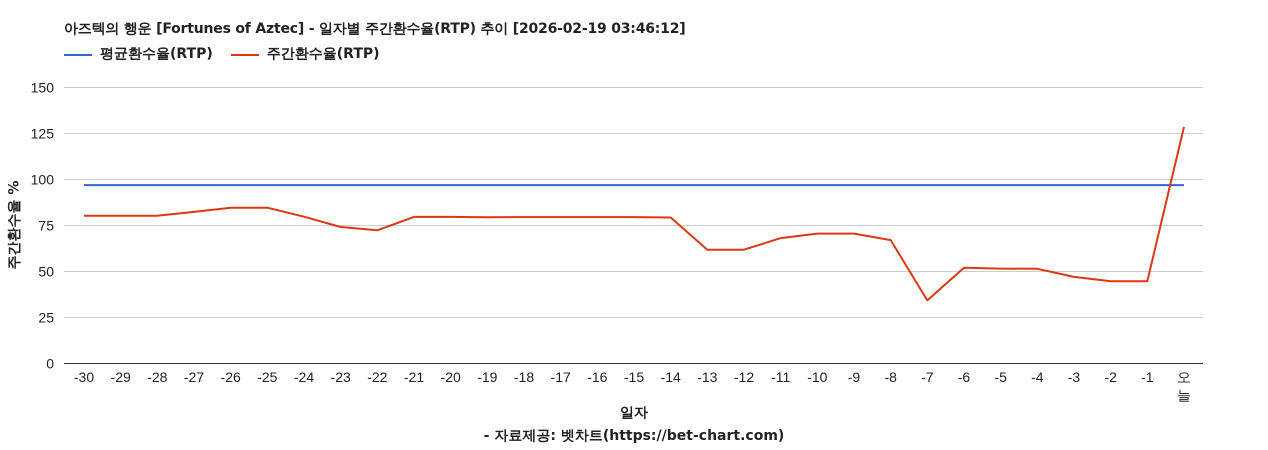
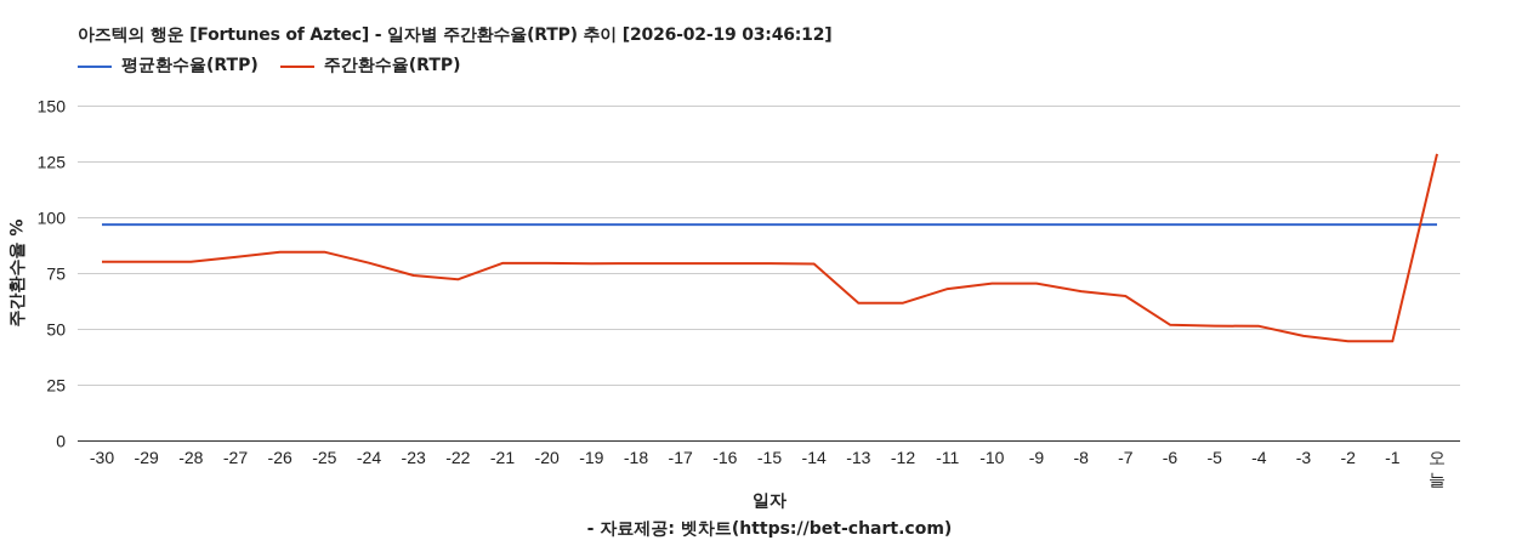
주간환수율(RTP)/-7: 34 -> 65
